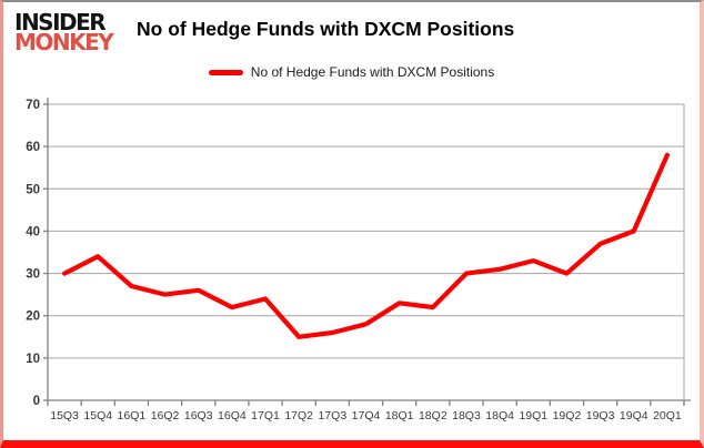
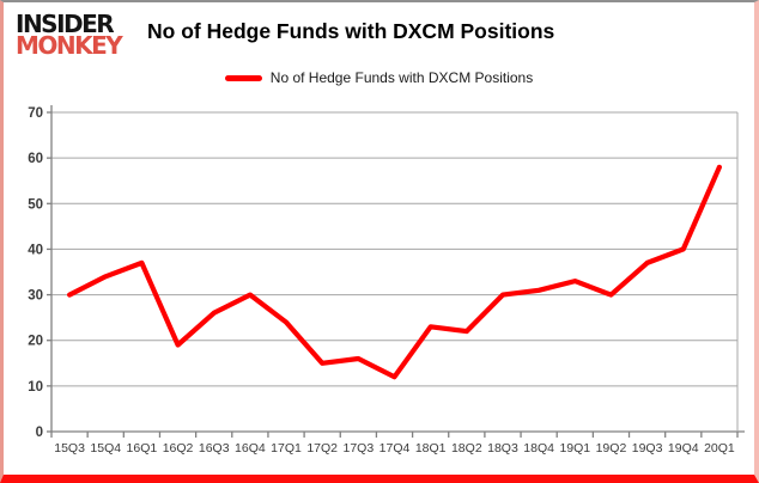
16Q1: 27 -> 37
16Q2: 25 -> 19
16Q4: 22 -> 30
17Q4: 18 -> 12
